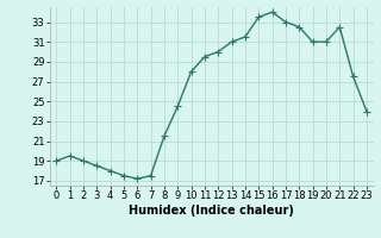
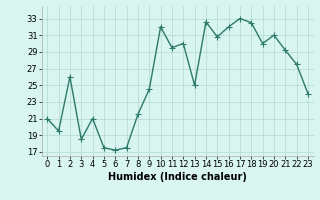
0: 19.0 -> 21.0
2: 19.0 -> 26.0
4: 18.0 -> 21.0
10: 28.0 -> 32.0
13: 31.0 -> 25.0
14: 31.5 -> 32.6
15: 33.5 -> 30.8
16: 34.0 -> 32.0
19: 31.0 -> 30.0
21: 32.5 -> 29.2
